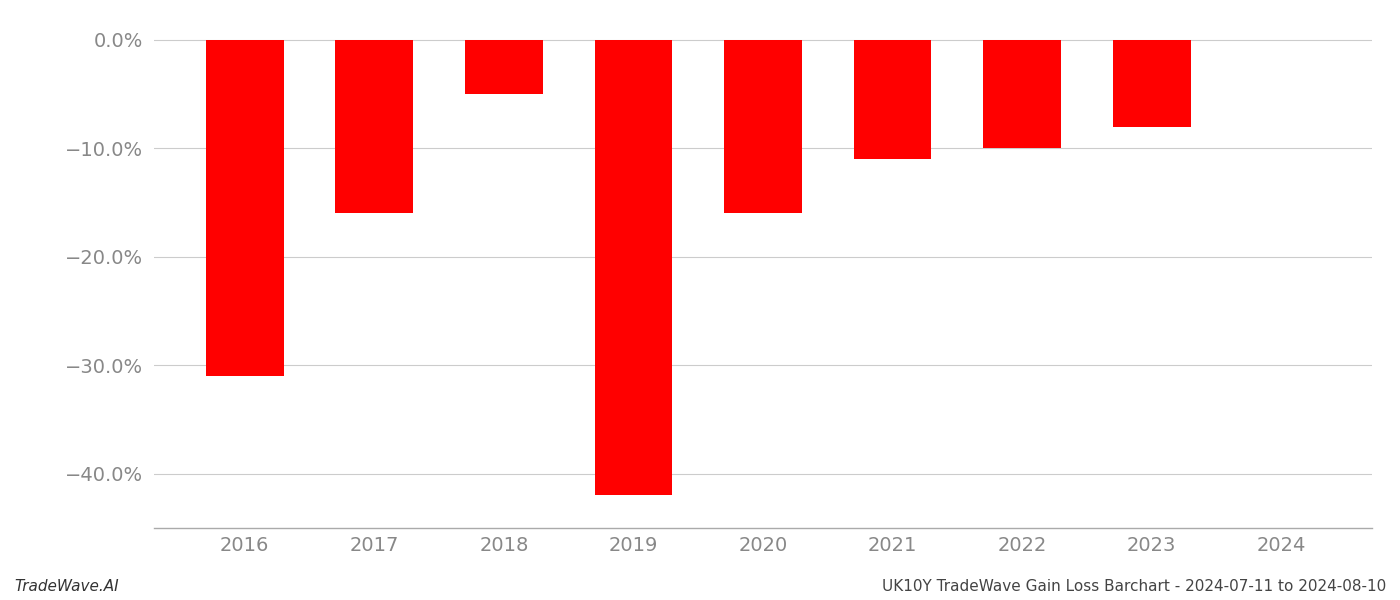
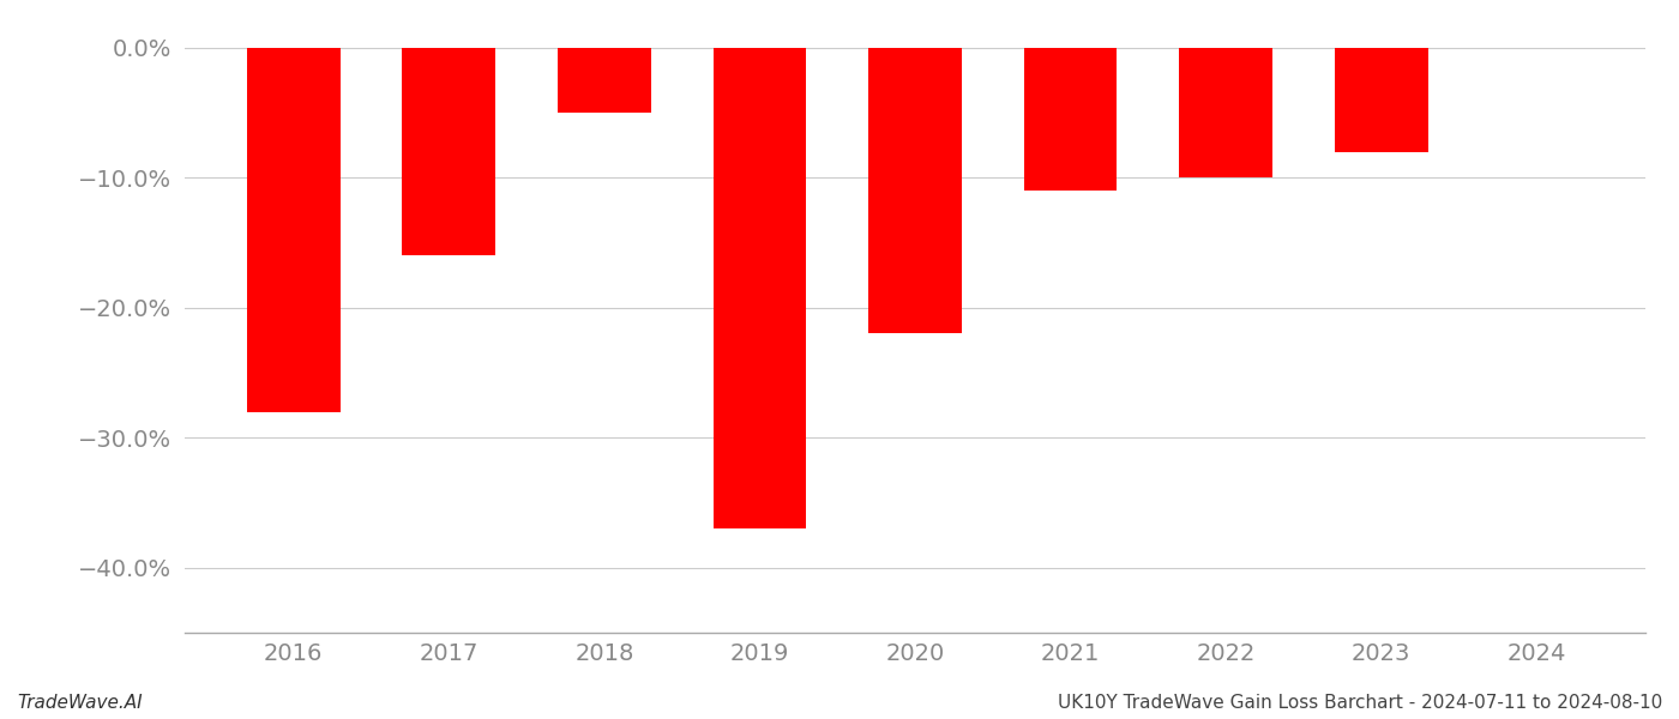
2016: -31% -> -28%
2019: -42% -> -37%
2020: -16% -> -22%
